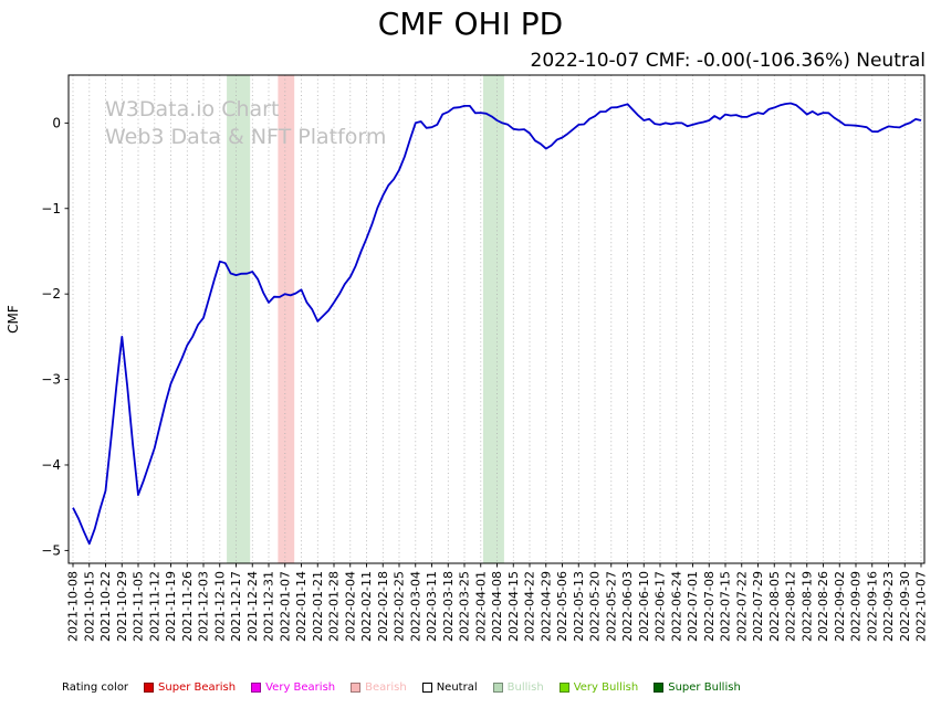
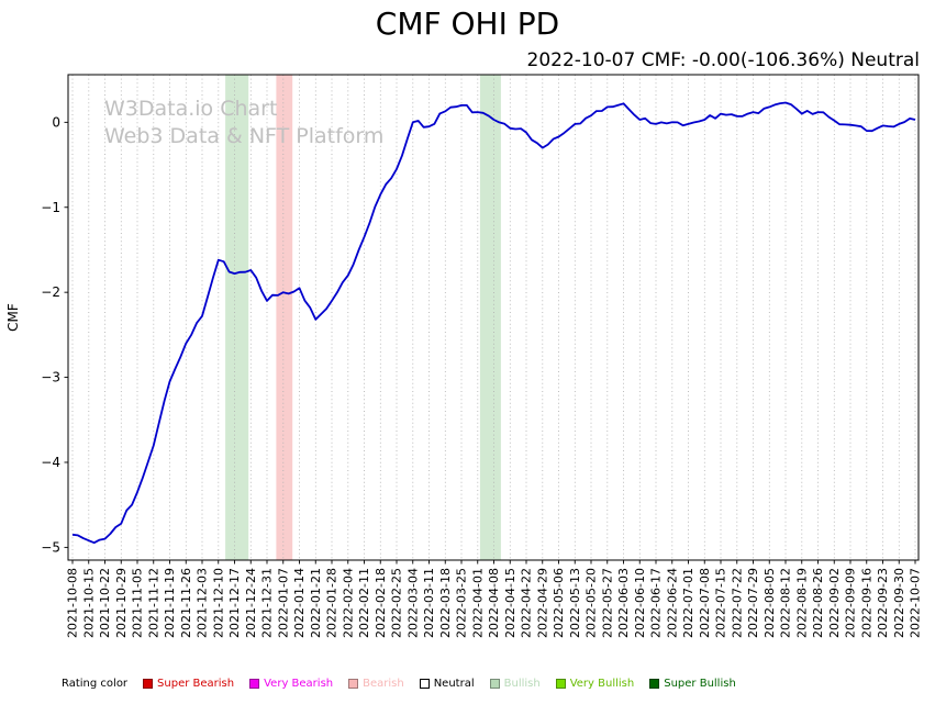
2021-10-08: -4.5 -> -4.8
2021-10-22: -4.3 -> -4.9
2021-10-29: -2.5 -> -4.7
